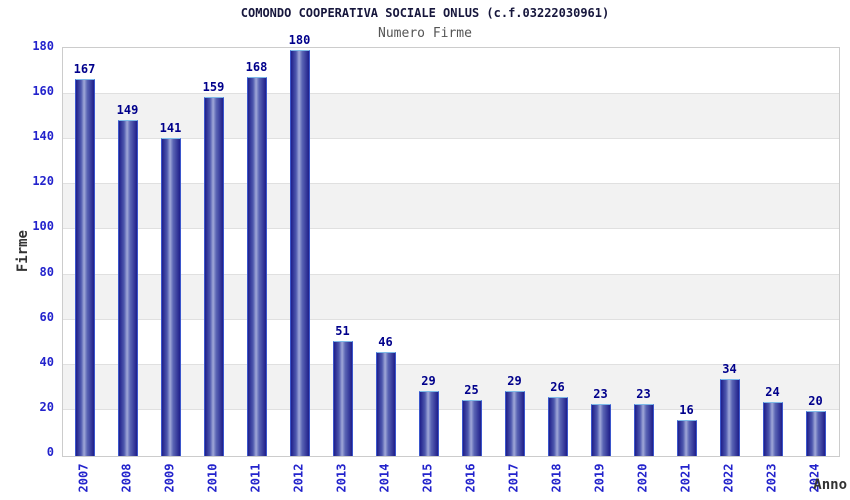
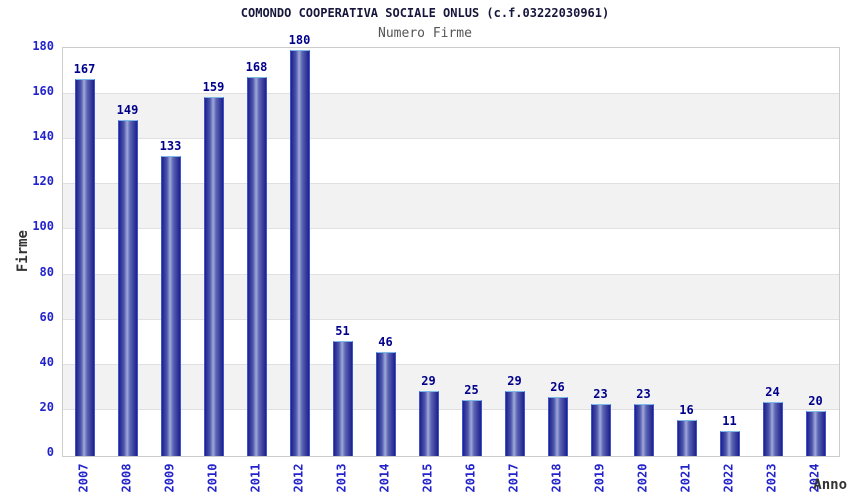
2009: 141 -> 133
2022: 34 -> 11
